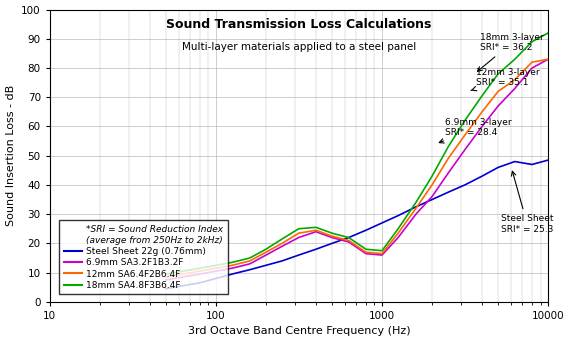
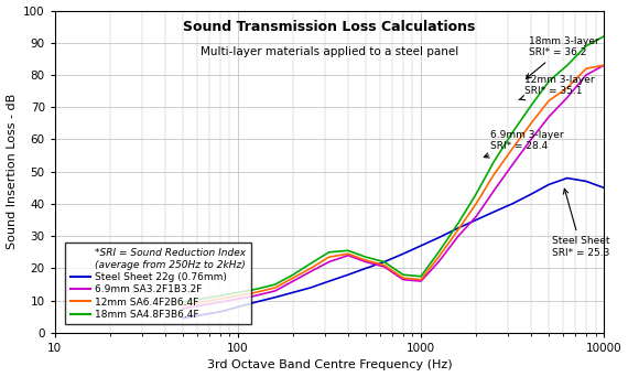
Steel Sheet 22g (0.76mm)/10000: 48.5 -> 45.0
